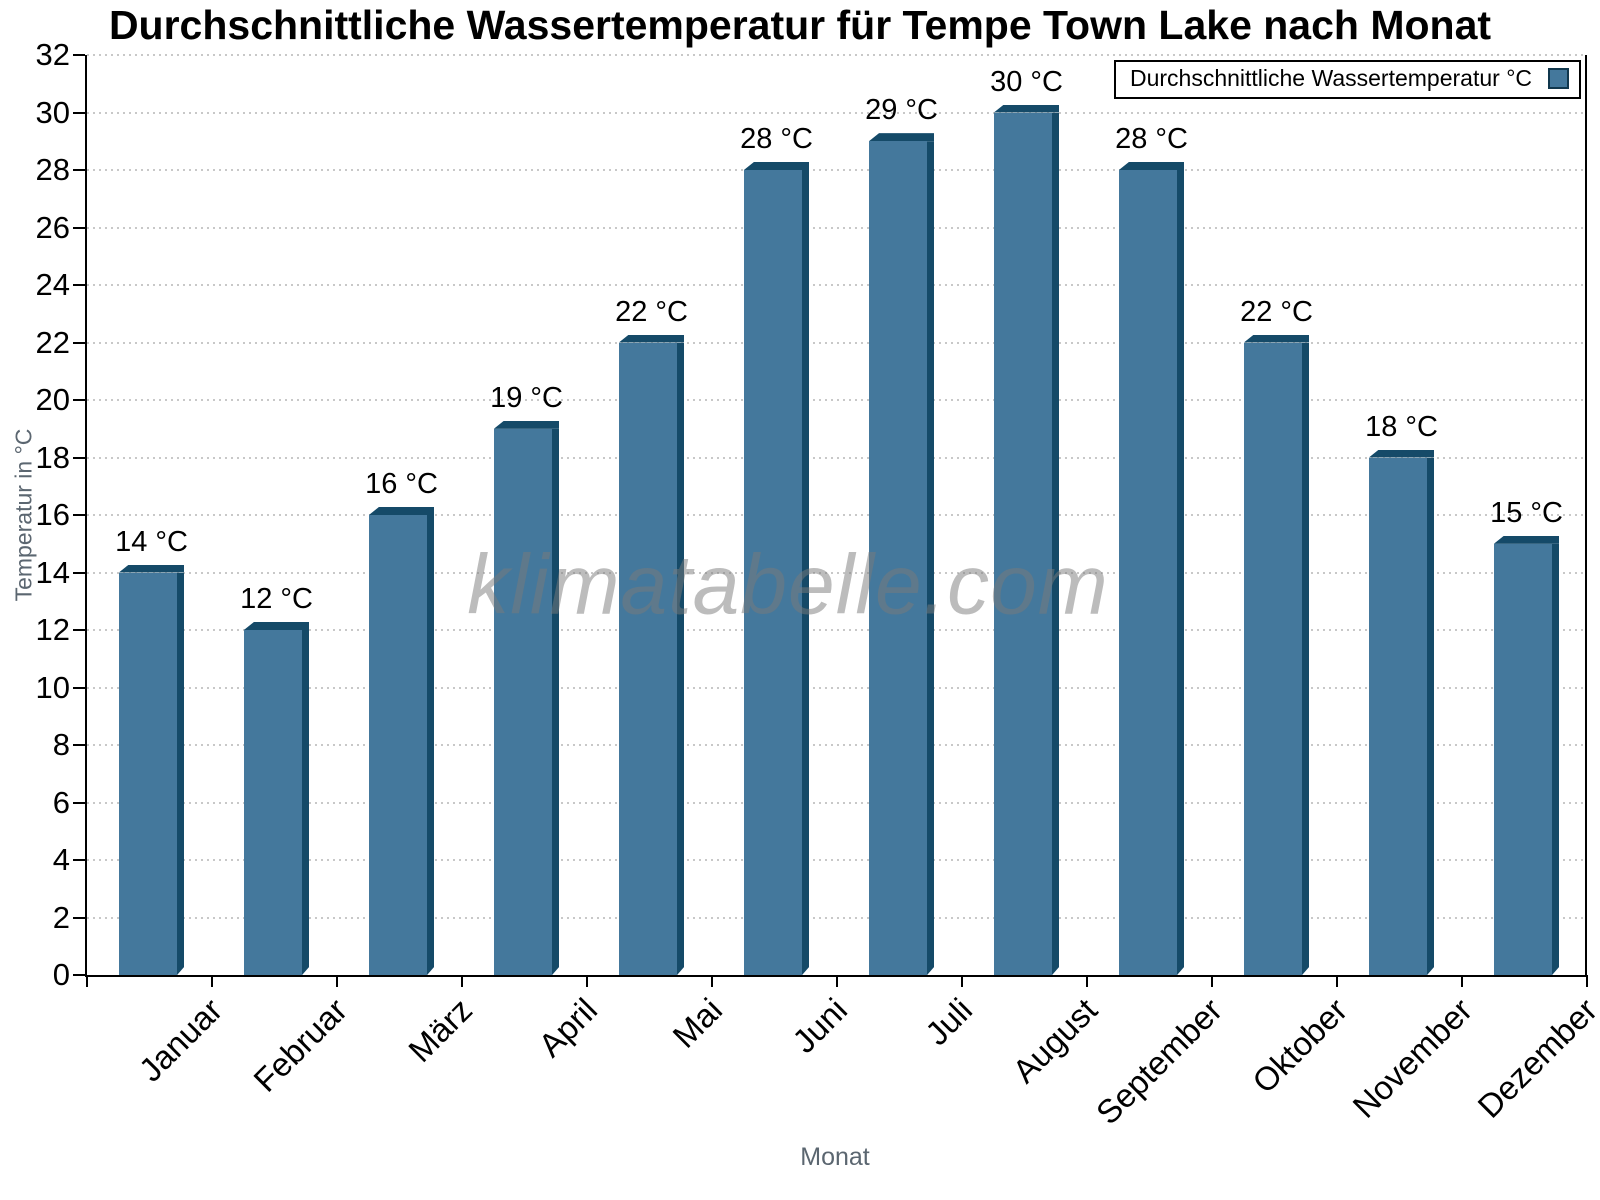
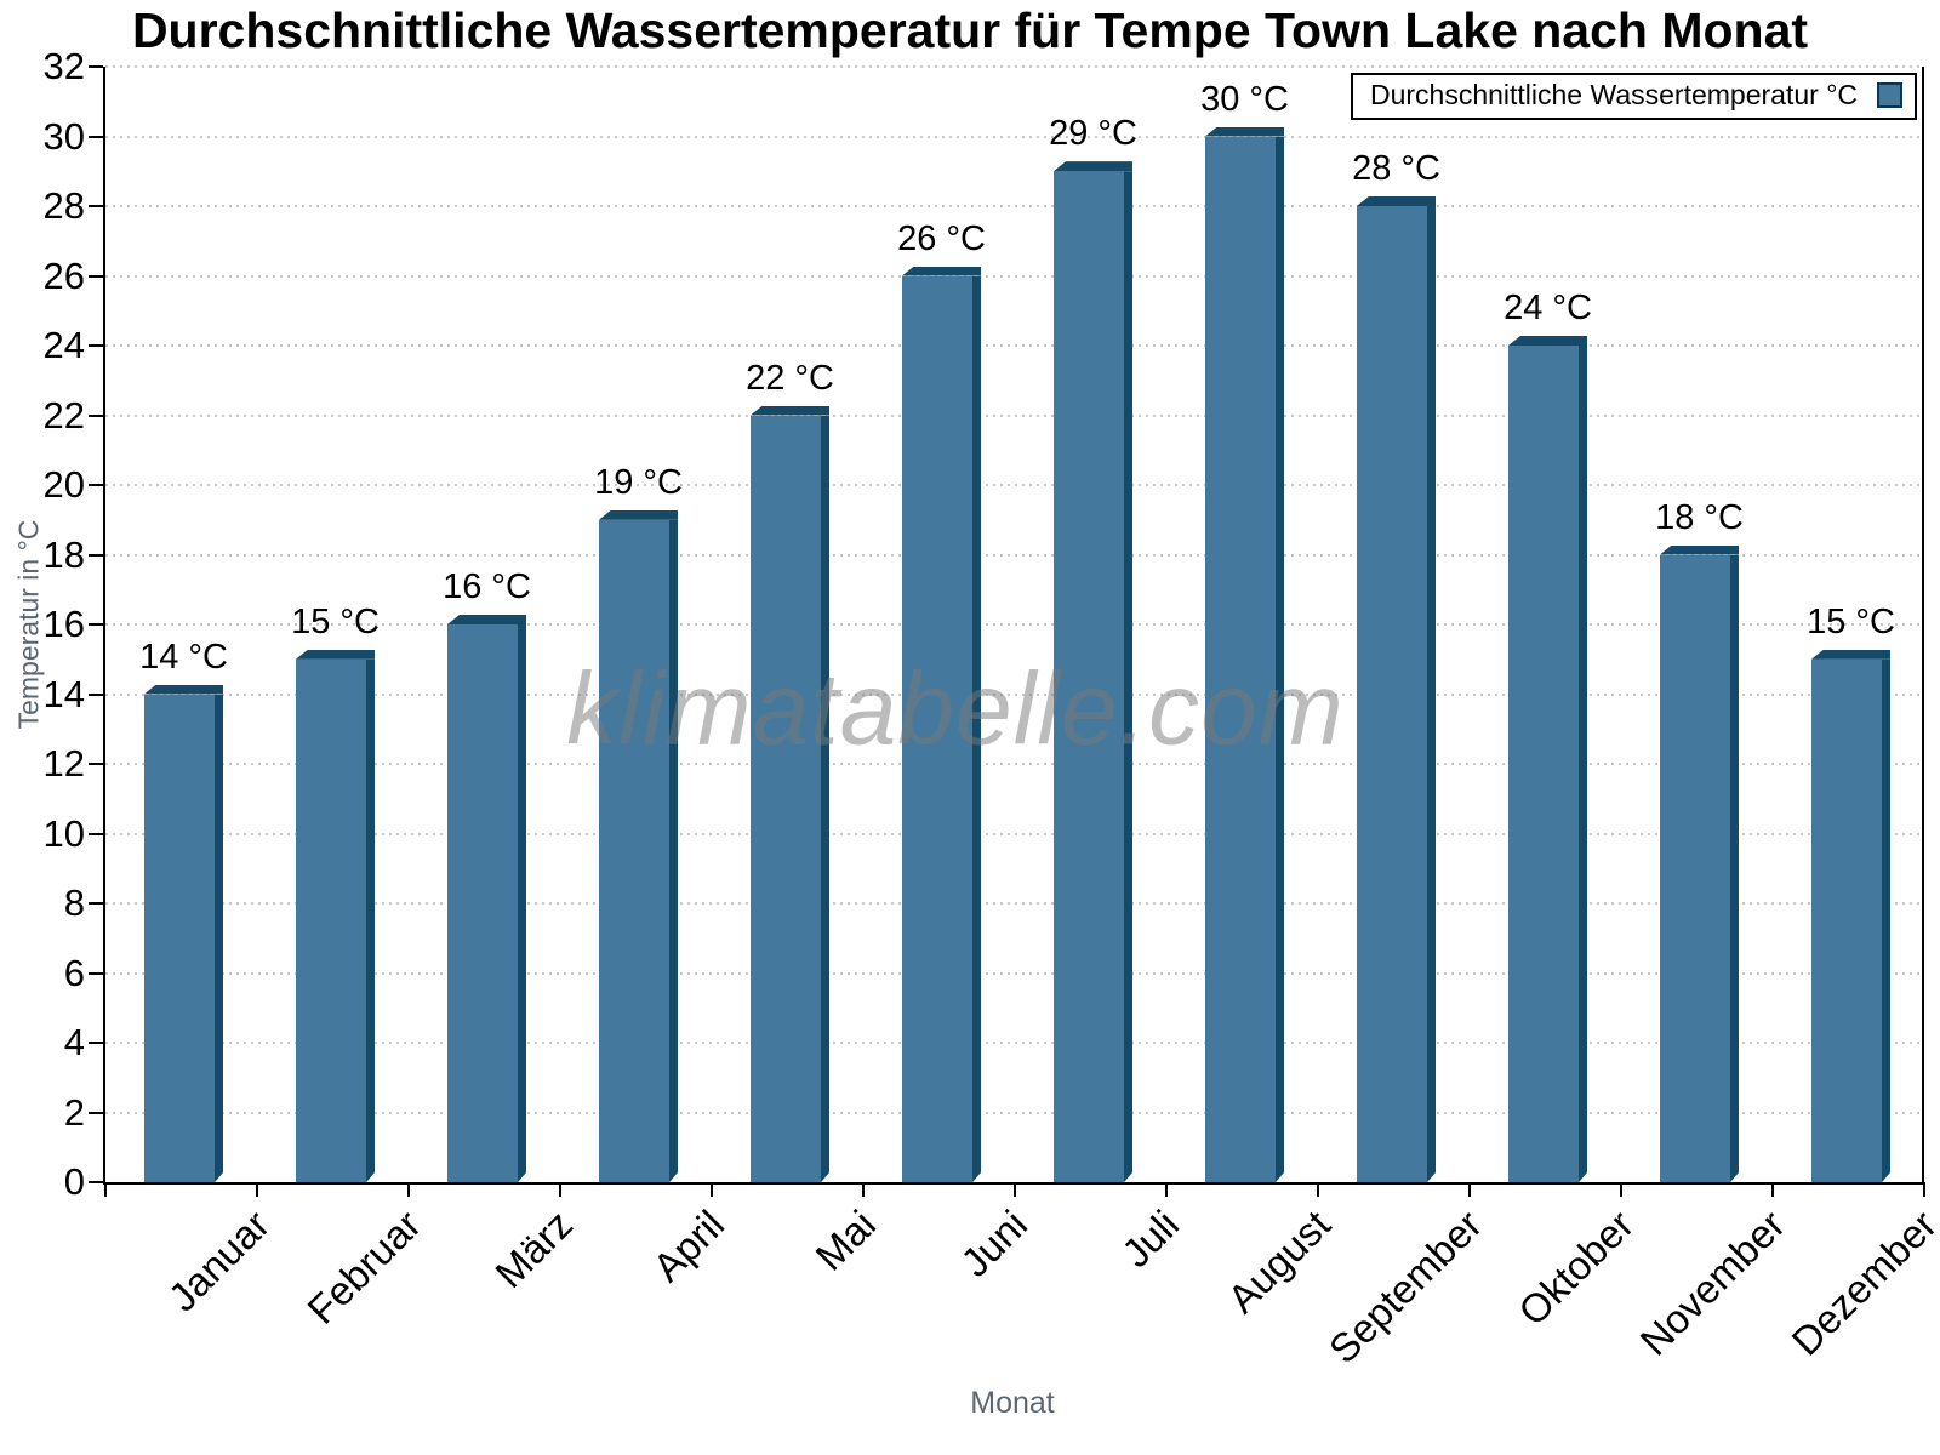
Februar: 12 -> 15
Juni: 28 -> 26
Oktober: 22 -> 24
